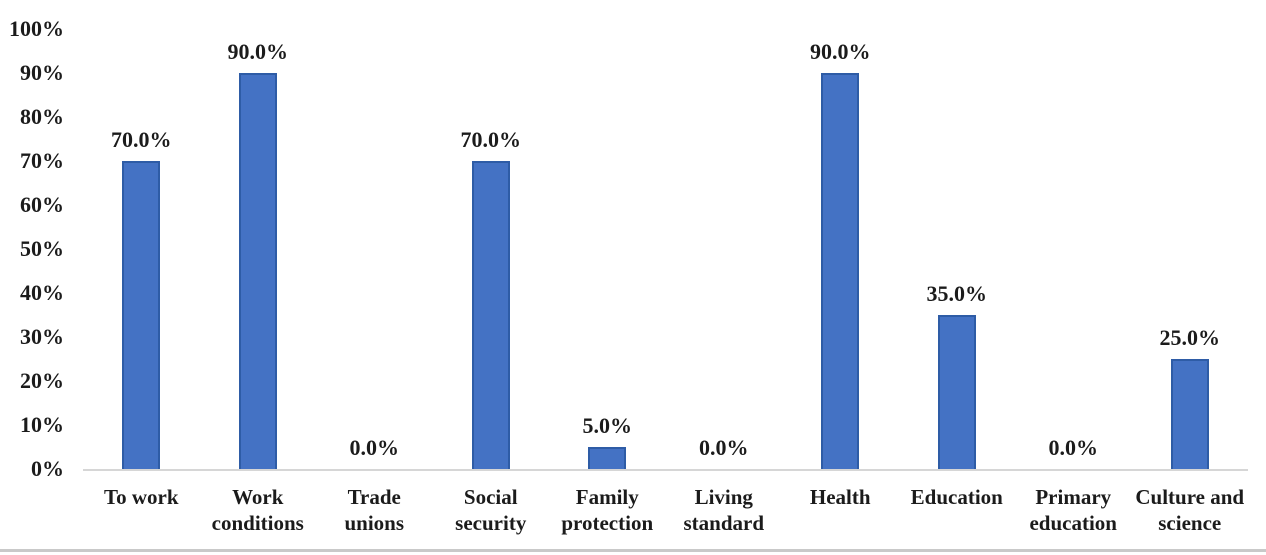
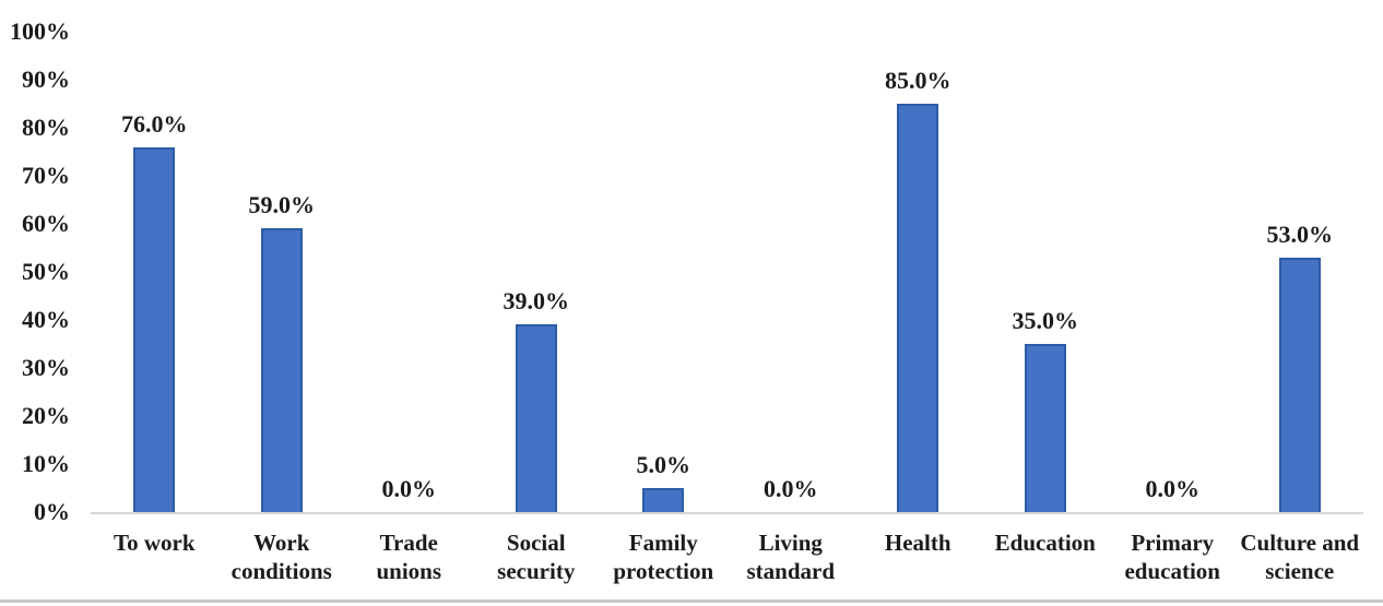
To work: 70.0% -> 76.0%
Work conditions: 90.0% -> 59.0%
Social security: 70.0% -> 39.0%
Health: 90.0% -> 85.0%
Culture and science: 25.0% -> 53.0%
